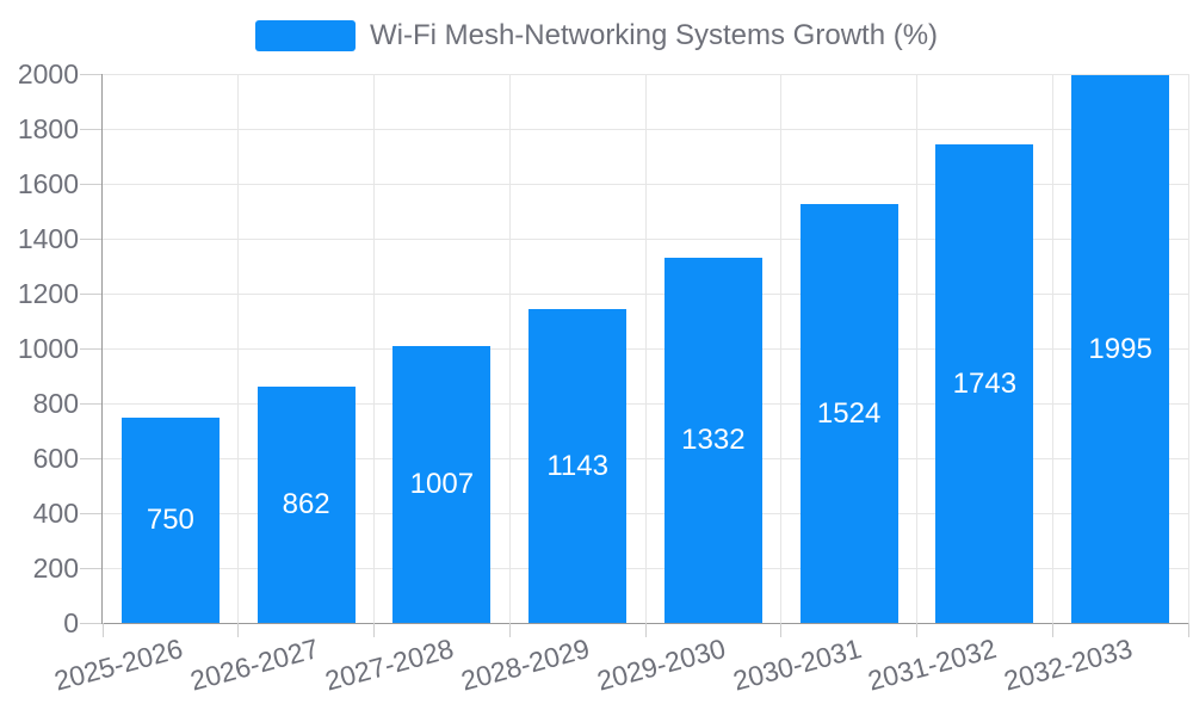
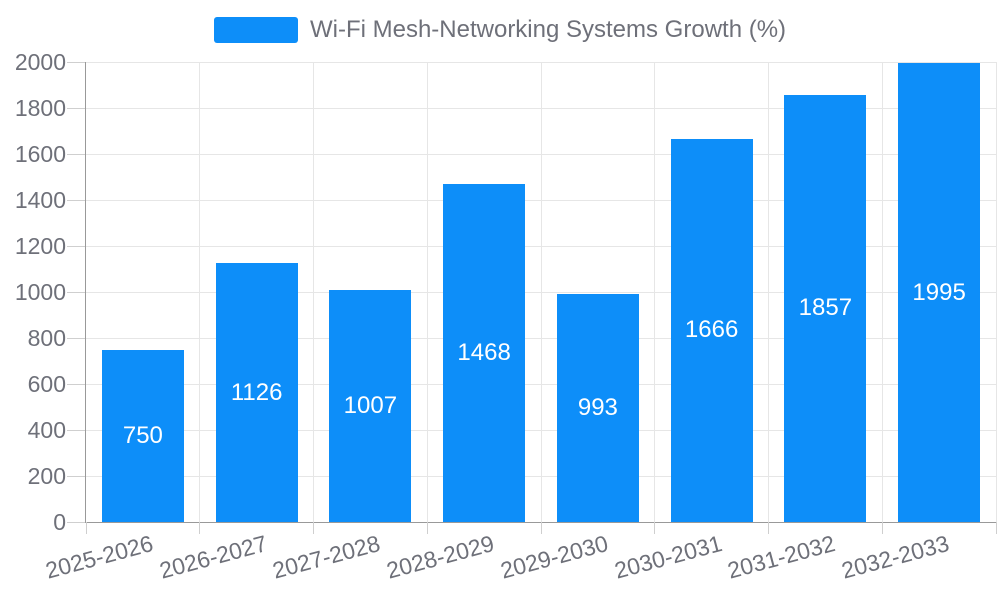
2026-2027: 862 -> 1126
2028-2029: 1143 -> 1468
2029-2030: 1332 -> 993
2030-2031: 1524 -> 1666
2031-2032: 1743 -> 1857
